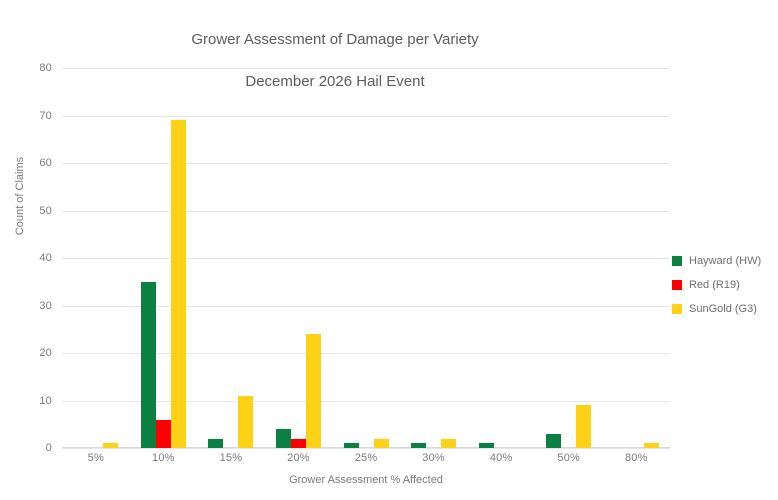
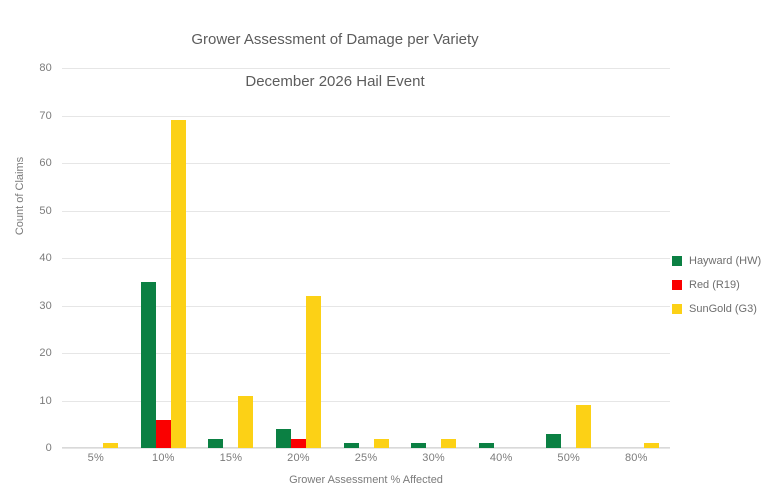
SunGold (G3)/20%: 24 -> 32
